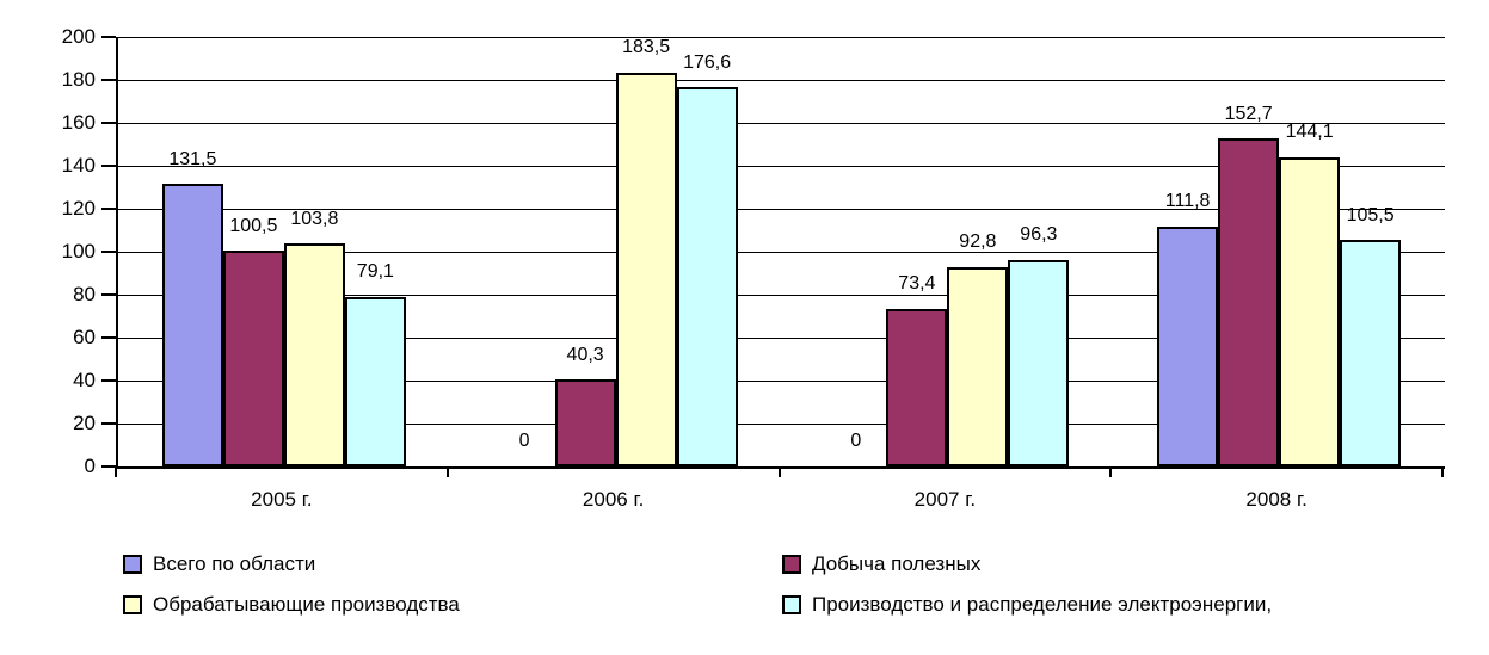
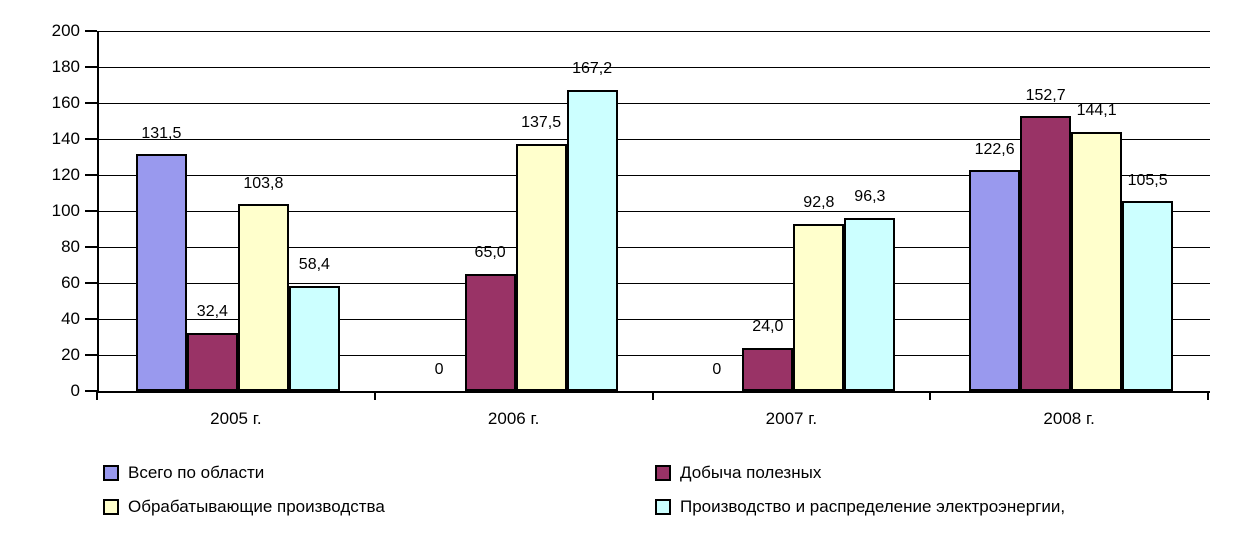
Добыча полезных/2005 г.: 100,5 -> 32,4
Производство и распределение электроэнергии,/2005 г.: 79,1 -> 58,4
Добыча полезных/2006 г.: 40,3 -> 65,0
Обрабатывающие производства/2006 г.: 183,5 -> 137,5
Производство и распределение электроэнергии,/2006 г.: 176,6 -> 167,2
Добыча полезных/2007 г.: 73,4 -> 24,0
Всего по области/2008 г.: 111,8 -> 122,6
